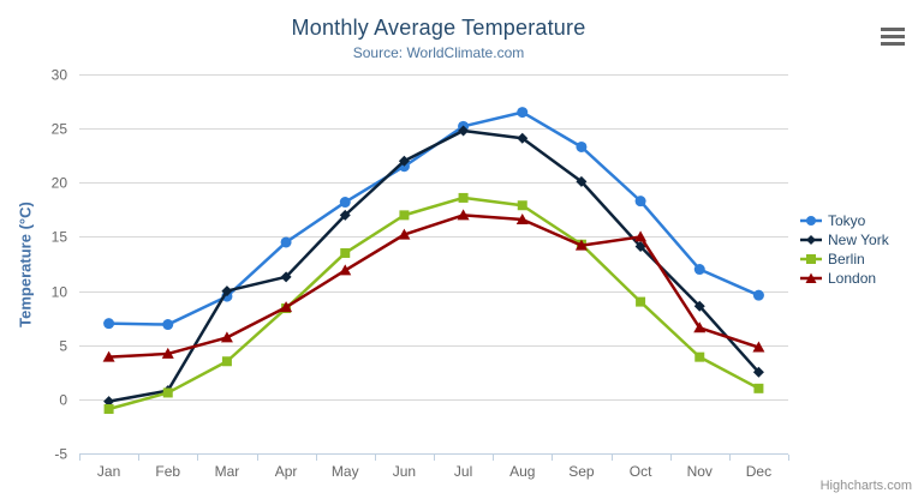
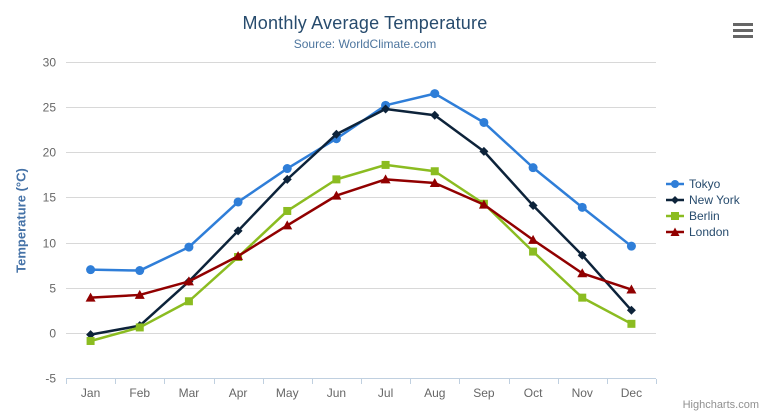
New York/Mar: 10 -> 6
London/Oct: 15 -> 10
Tokyo/Nov: 12 -> 14
